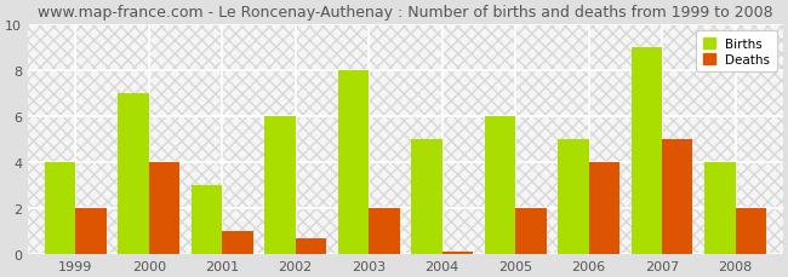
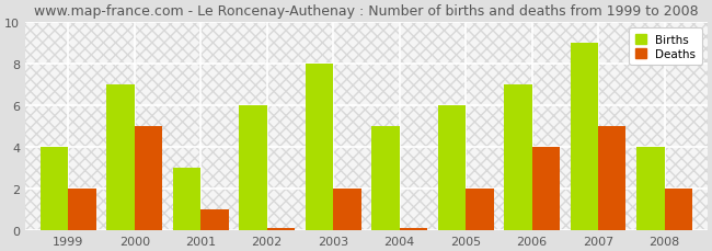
Deaths/2000: 4.0 -> 5.0
Deaths/2002: 0.7 -> 0.1
Births/2006: 5 -> 7
